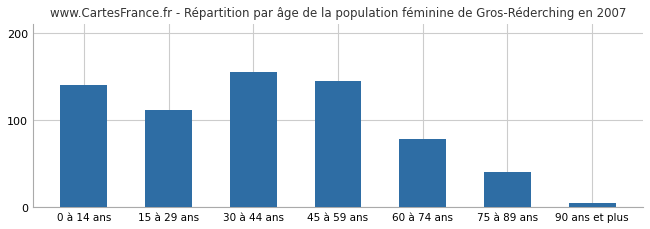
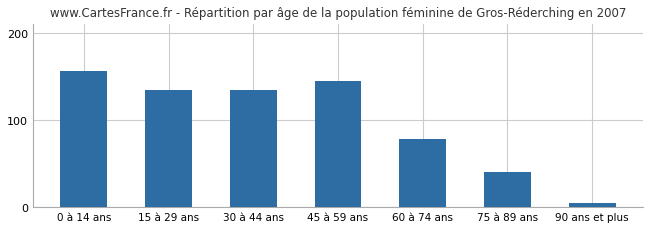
0 à 14 ans: 140 -> 156
15 à 29 ans: 112 -> 134
30 à 44 ans: 155 -> 134
